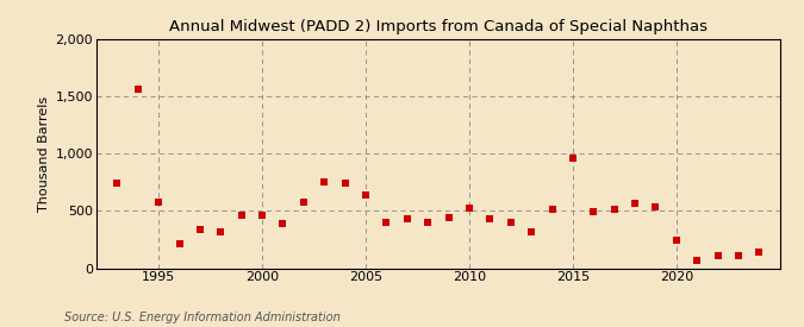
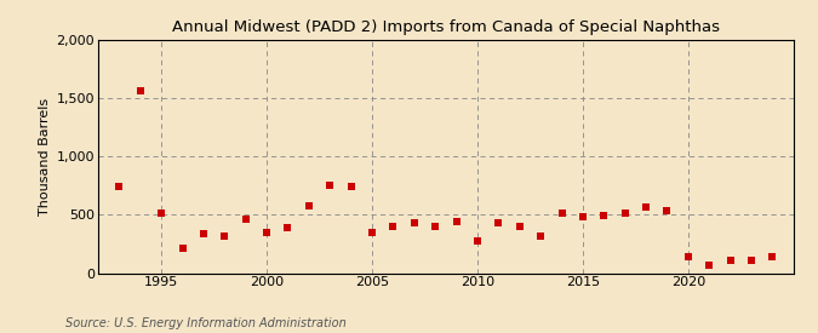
1995: 580 -> 510
2000: 460 -> 340
2005: 640 -> 340
2010: 520 -> 280
2015: 960 -> 480
2020: 240 -> 140
